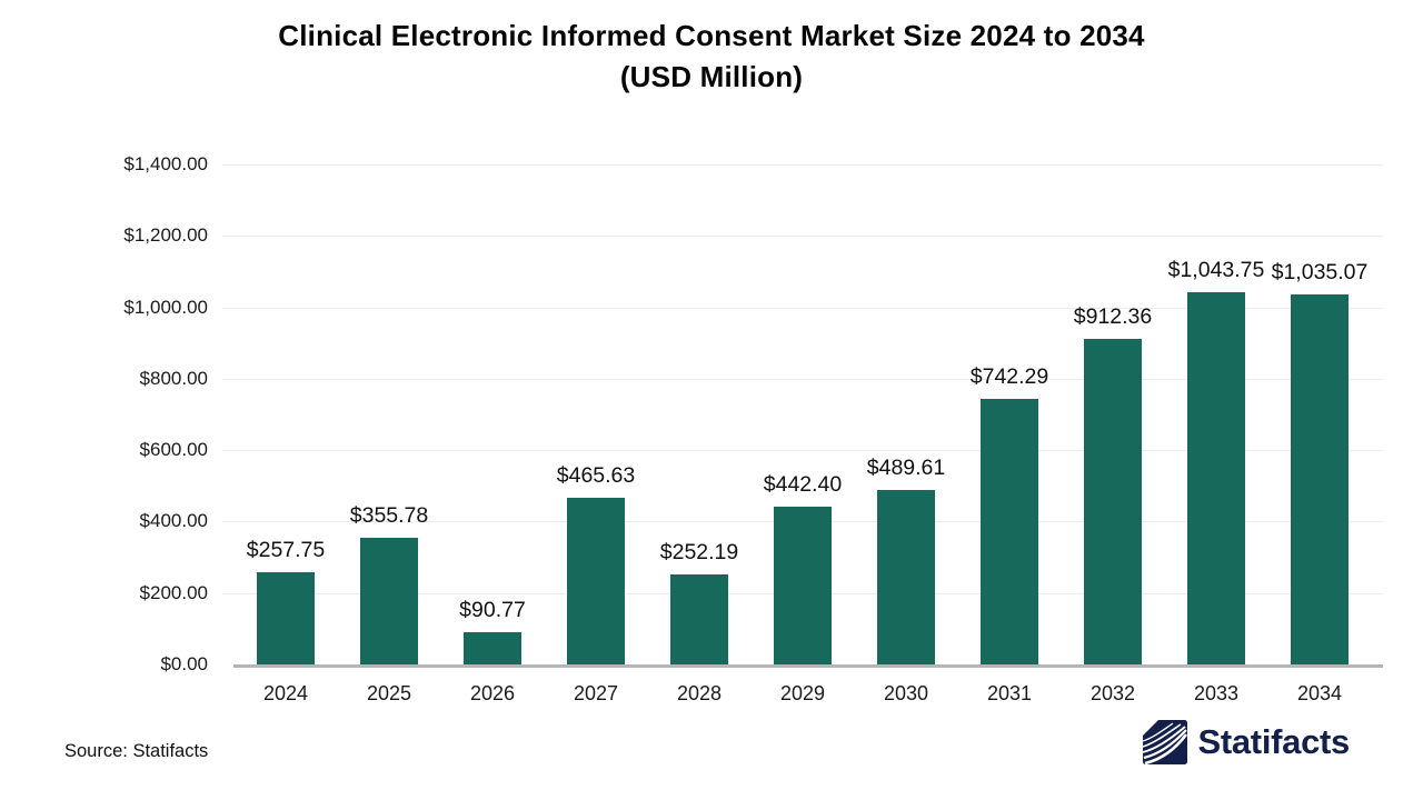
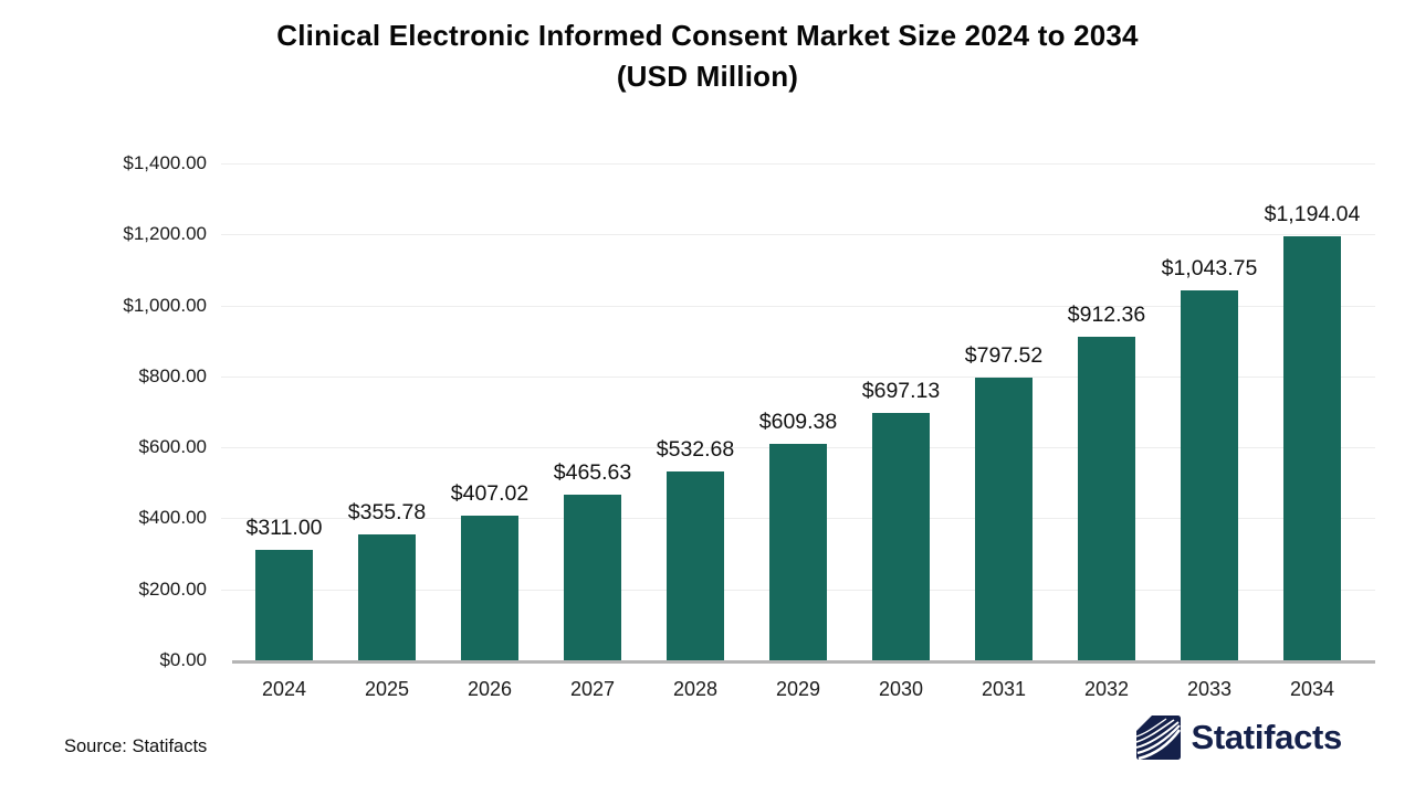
2024: $257.75 -> $311.00
2026: $90.77 -> $407.02
2028: $252.19 -> $532.68
2029: $442.40 -> $609.38
2030: $489.61 -> $697.13
2031: $742.29 -> $797.52
2034: $1,035.07 -> $1,194.04
